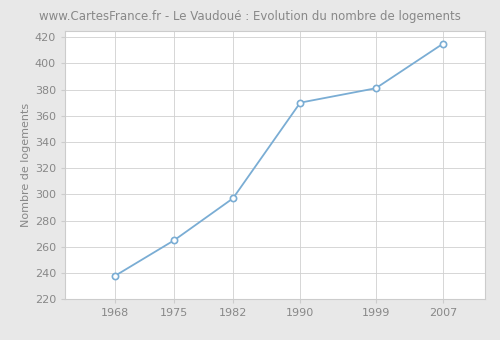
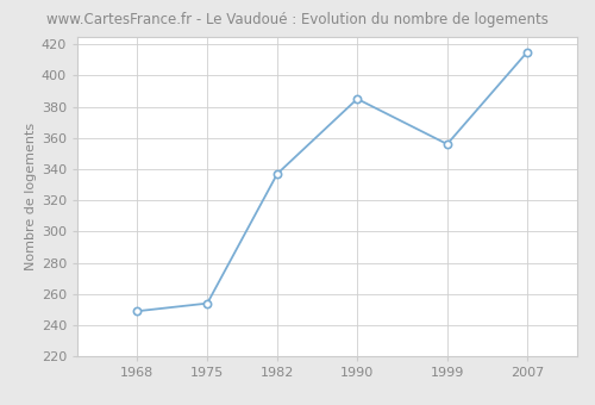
1968: 238 -> 249
1975: 265 -> 254
1982: 297 -> 337
1990: 370 -> 385
1999: 381 -> 356
